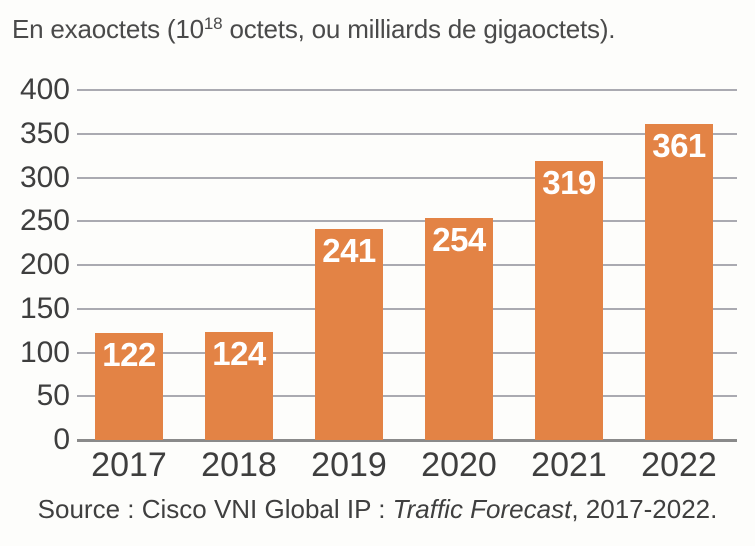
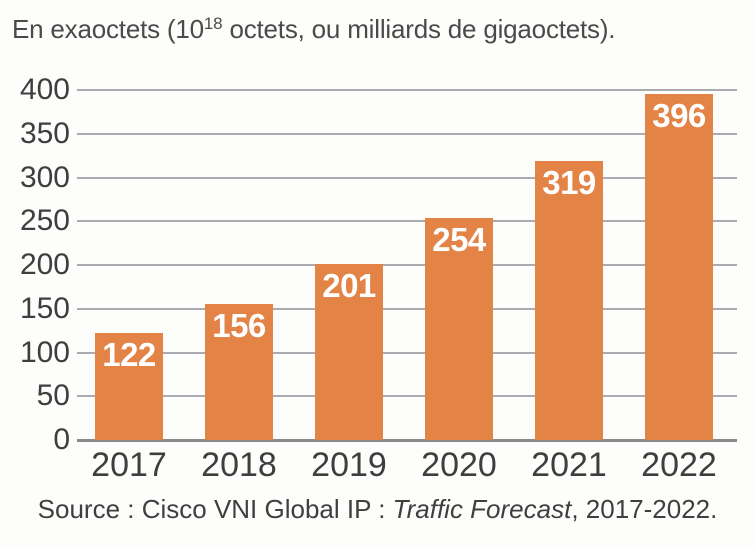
2018: 124 -> 156
2019: 241 -> 201
2022: 361 -> 396
